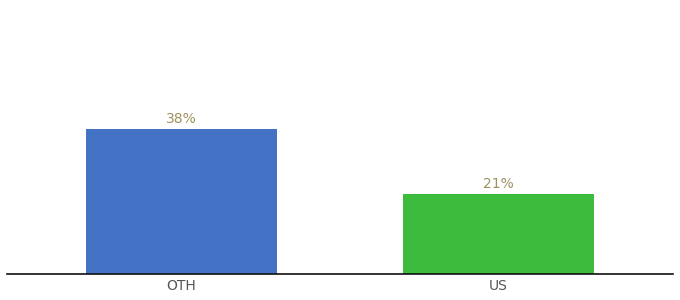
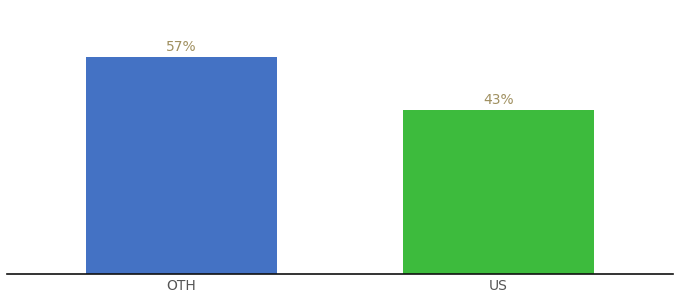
OTH: 38% -> 57%
US: 21% -> 43%
